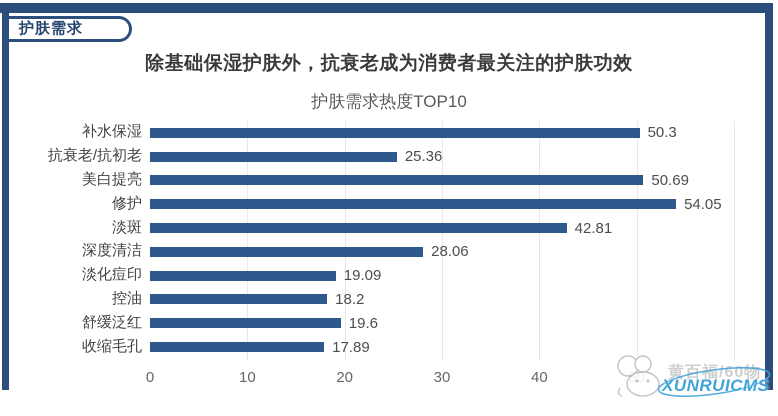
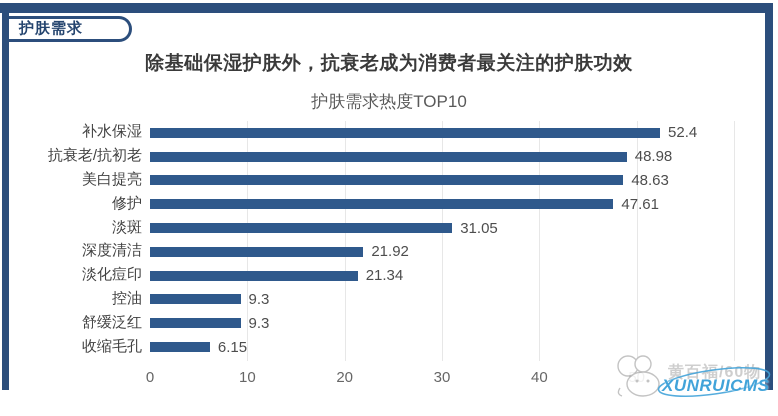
补水保湿: 50.3 -> 52.4
抗衰老/抗初老: 25.36 -> 48.98
美白提亮: 50.69 -> 48.63
修护: 54.05 -> 47.61
淡斑: 42.81 -> 31.05
深度清洁: 28.06 -> 21.92
淡化痘印: 19.09 -> 21.34
控油: 18.2 -> 9.3
舒缓泛红: 19.6 -> 9.3
收缩毛孔: 17.89 -> 6.15
